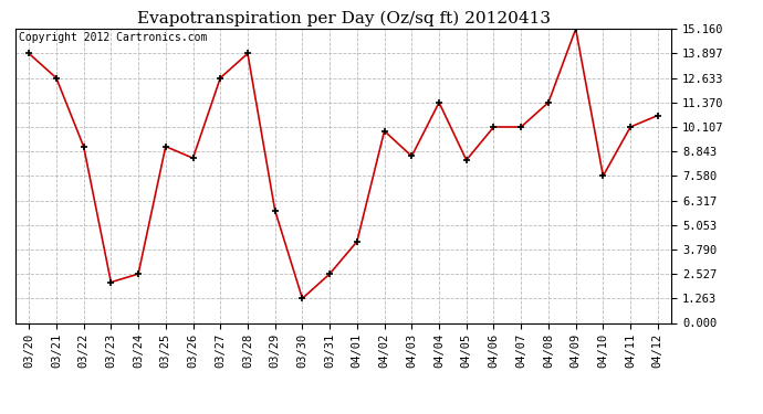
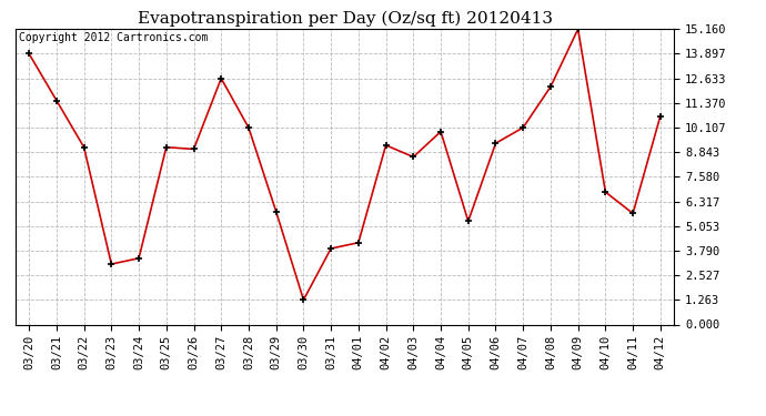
03/21: 12.6 -> 11.5
03/23: 2.1 -> 3.1
03/24: 2.5 -> 3.4
03/26: 8.5 -> 9.0
03/28: 13.9 -> 10.1
03/31: 2.5 -> 3.9
04/02: 9.9 -> 9.2
04/04: 11.4 -> 9.9
04/05: 8.4 -> 5.3
04/06: 10.1 -> 9.3
04/08: 11.4 -> 12.2
04/10: 7.6 -> 6.8
04/11: 10.1 -> 5.7
